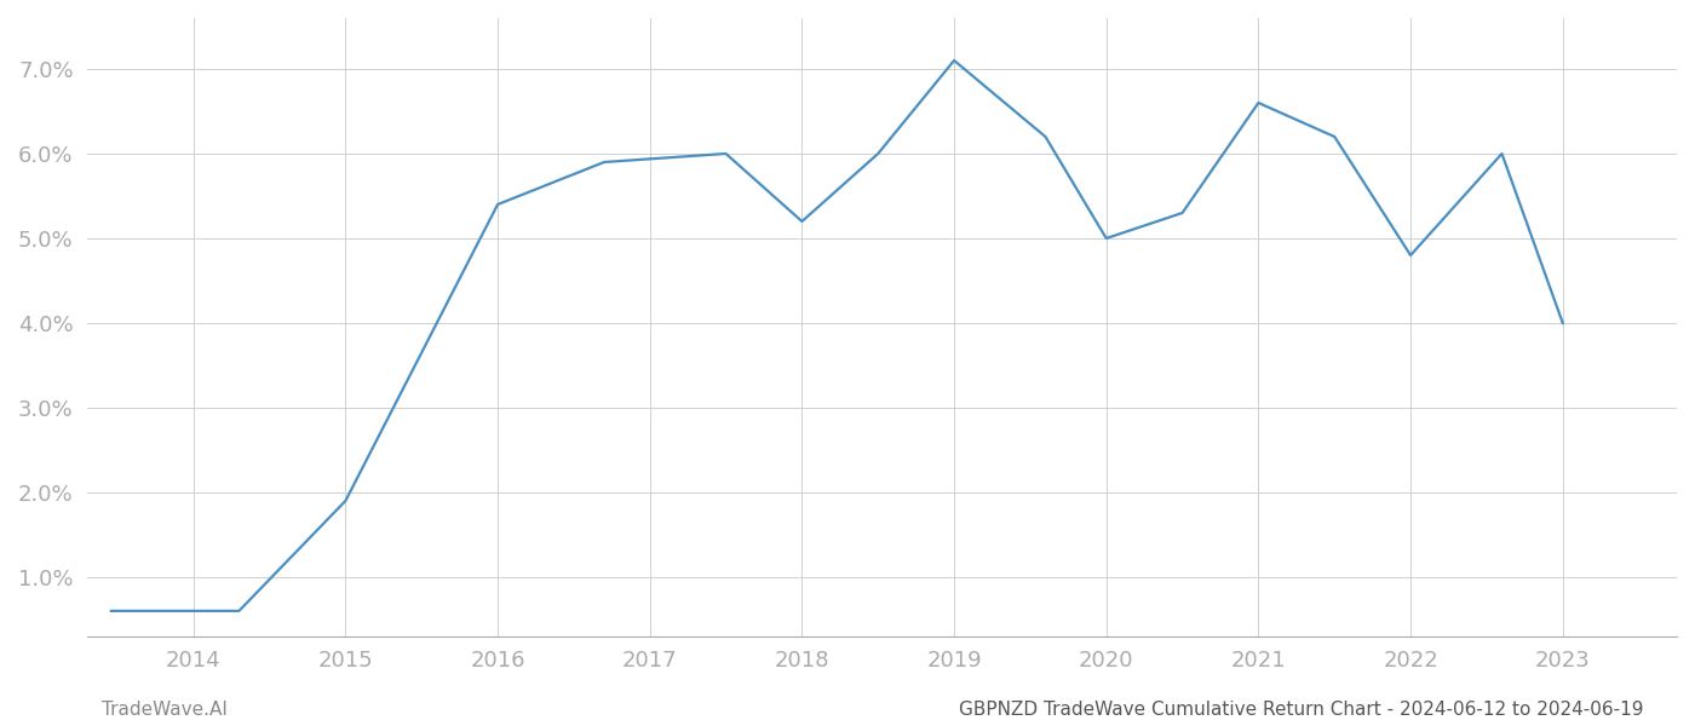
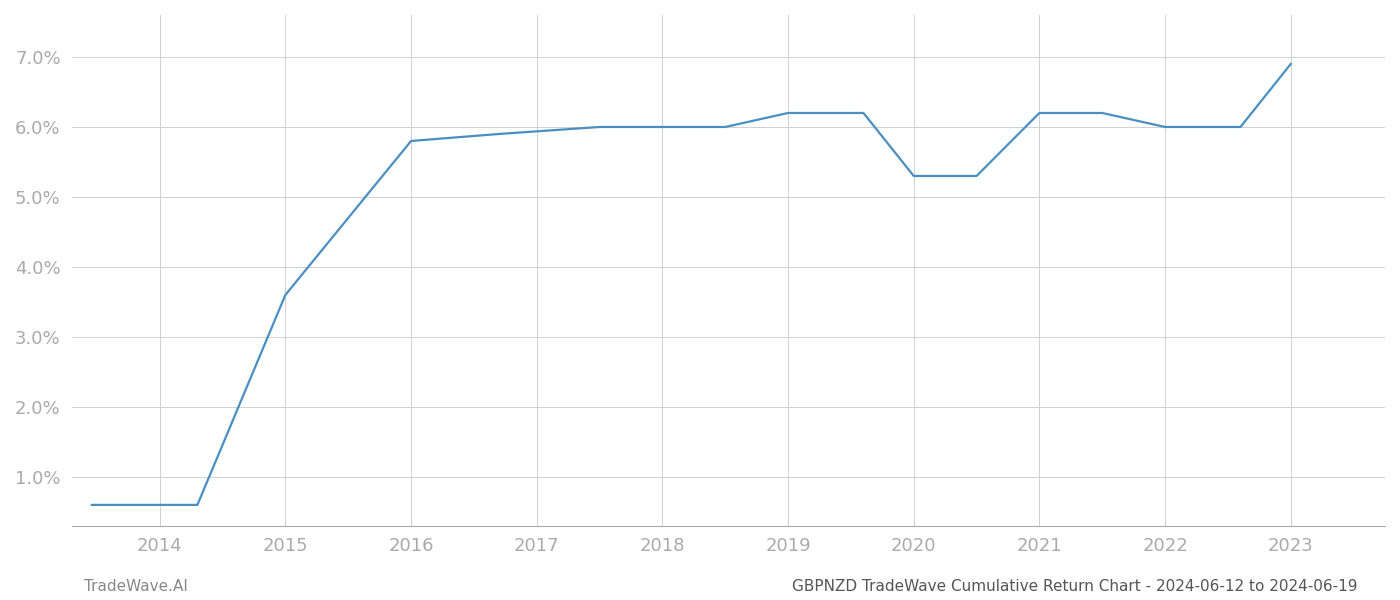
2015: 1.9% -> 3.6%
2016: 5.4% -> 5.8%
2018: 5.2% -> 6.0%
2019: 7.1% -> 6.2%
2020: 5.0% -> 5.3%
2021: 6.6% -> 6.2%
2022: 4.8% -> 6.0%
2023: 4.0% -> 6.9%
